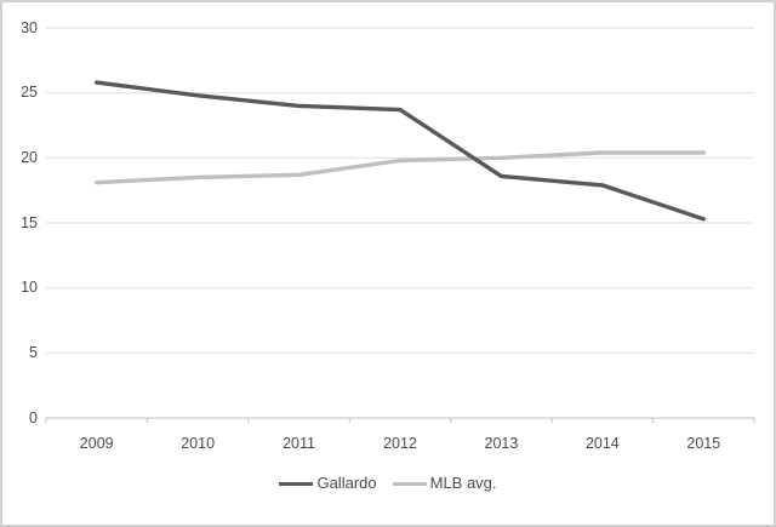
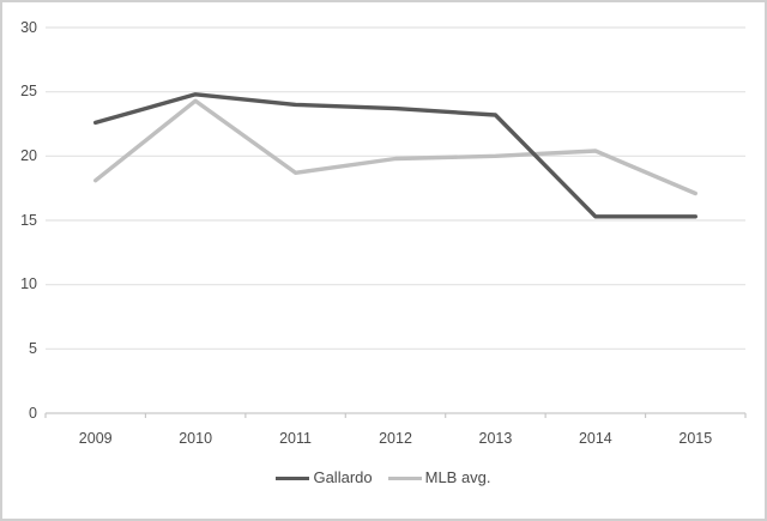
Gallardo/2009: 25.8 -> 22.6
MLB avg./2010: 18.5 -> 24.3
Gallardo/2013: 18.6 -> 23.2
Gallardo/2014: 17.9 -> 15.3
MLB avg./2015: 20.4 -> 17.1
